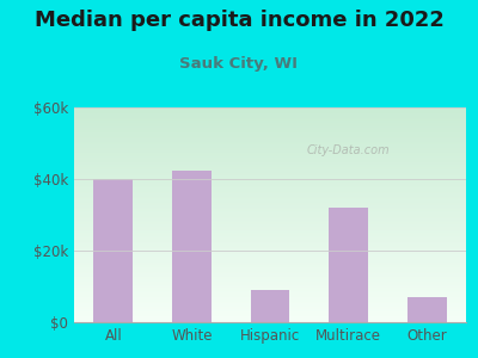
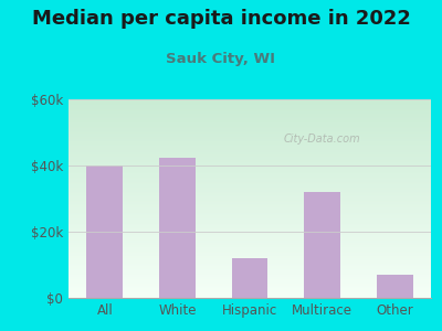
Hispanic: $9.0k -> $12.0k
